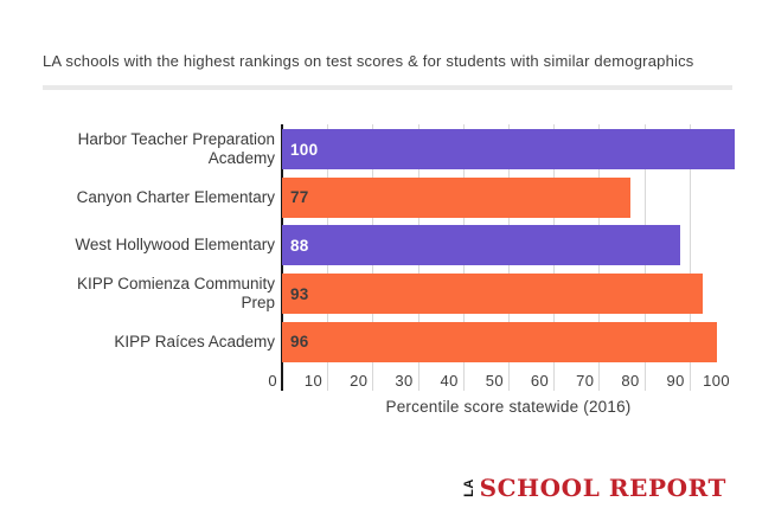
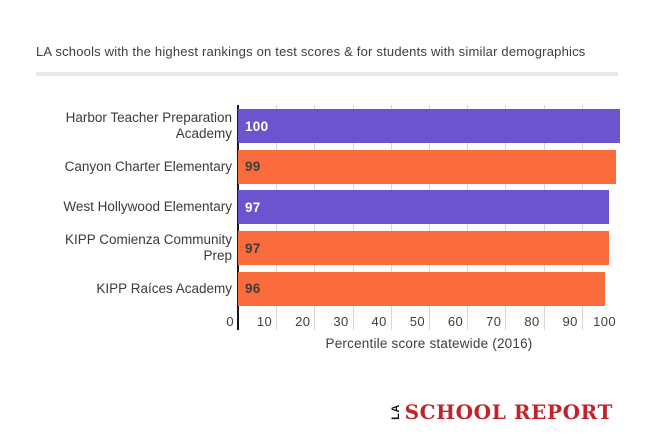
Canyon Charter Elementary: 77 -> 99
West Hollywood Elementary: 88 -> 97
KIPP Comienza Community Prep: 93 -> 97
